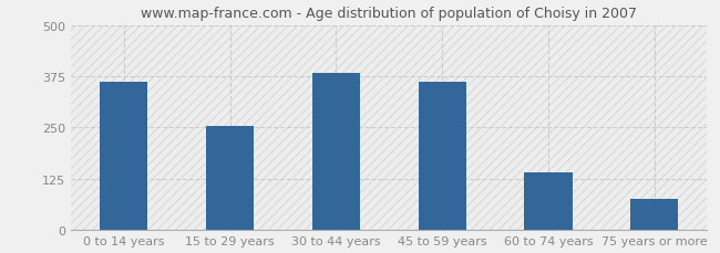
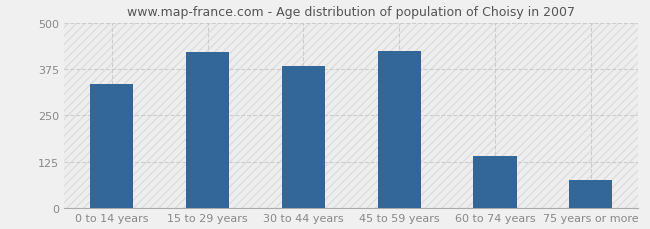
0 to 14 years: 362 -> 335
15 to 29 years: 254 -> 420
45 to 59 years: 362 -> 425
